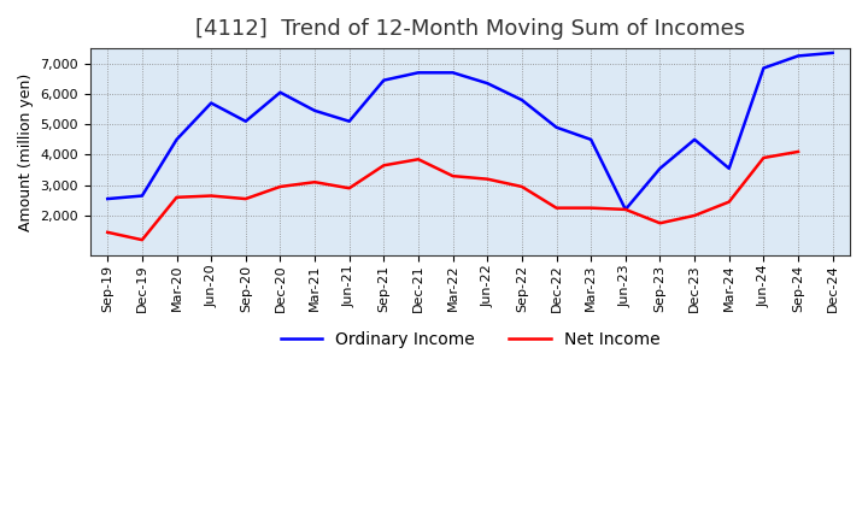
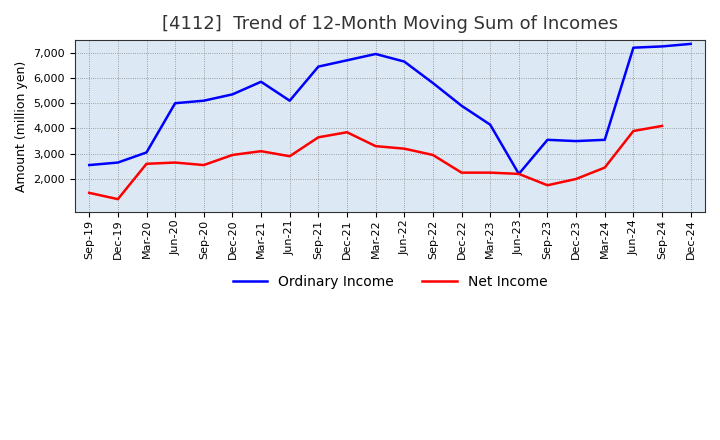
Ordinary Income/Mar-20: 4,500 -> 3,050
Ordinary Income/Jun-20: 5,700 -> 5,000
Ordinary Income/Dec-20: 6,050 -> 5,350
Ordinary Income/Mar-21: 5,450 -> 5,850
Ordinary Income/Mar-22: 6,700 -> 6,950
Ordinary Income/Jun-22: 6,350 -> 6,650
Ordinary Income/Mar-23: 4,500 -> 4,150
Ordinary Income/Dec-23: 4,500 -> 3,500
Ordinary Income/Jun-24: 6,850 -> 7,200
